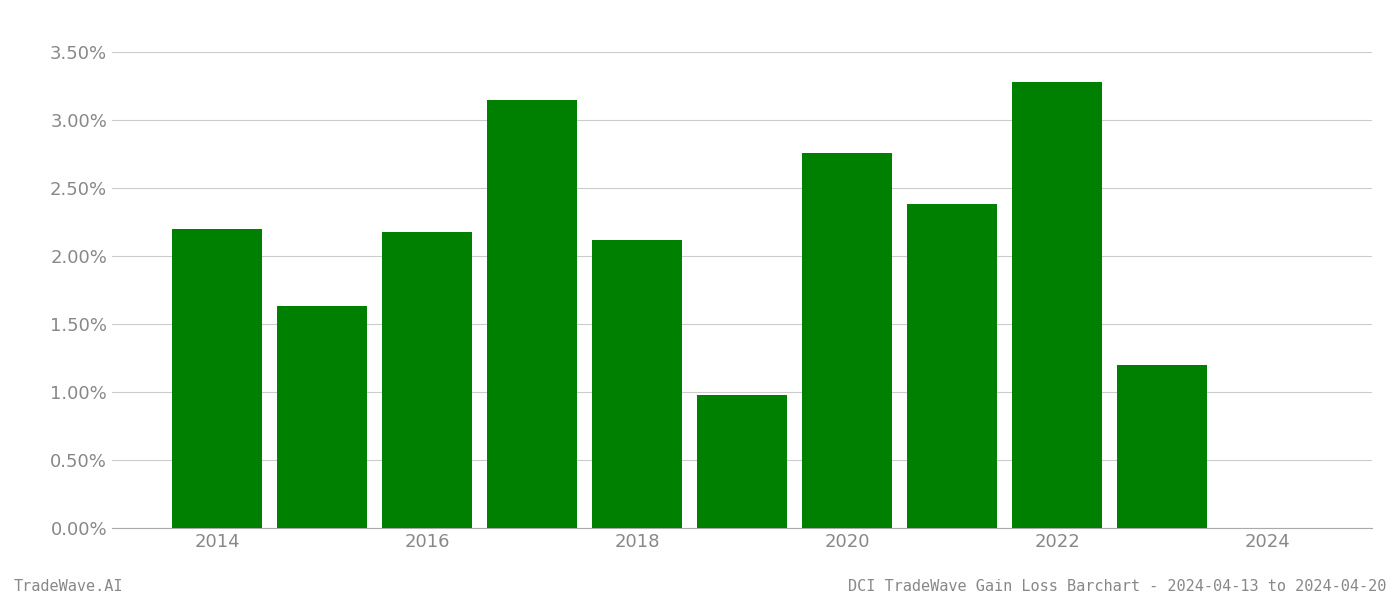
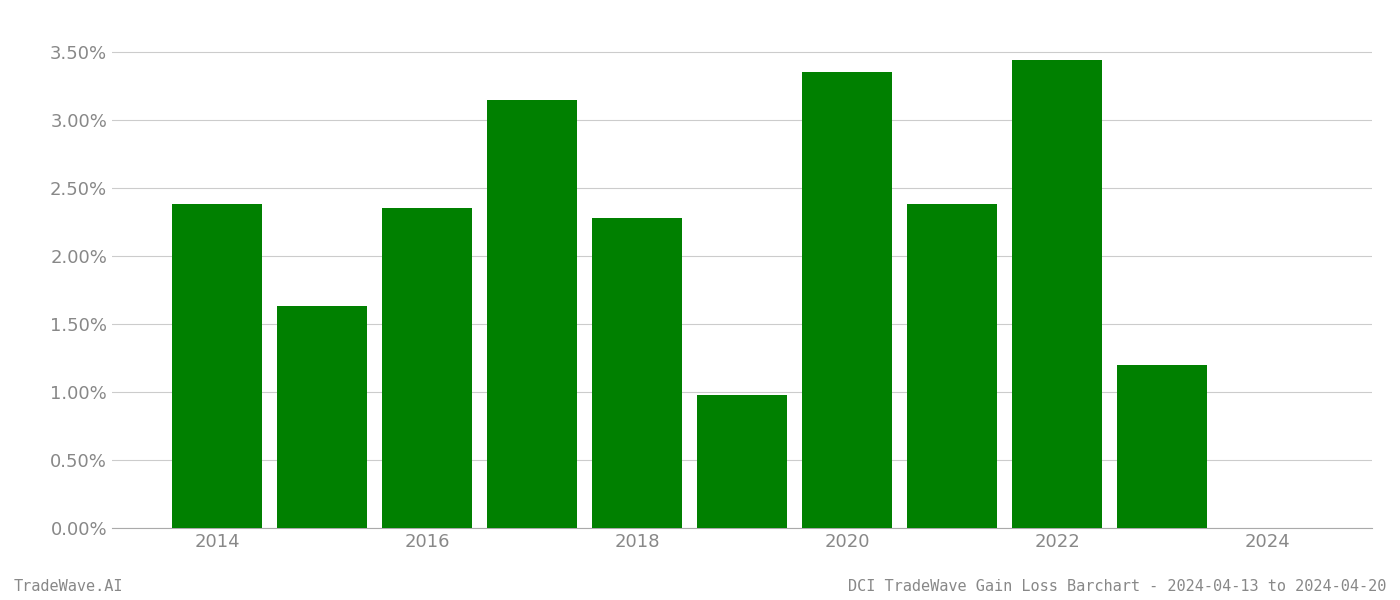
2014: 2.20% -> 2.38%
2016: 2.18% -> 2.35%
2018: 2.12% -> 2.28%
2020: 2.76% -> 3.35%
2022: 3.28% -> 3.44%
